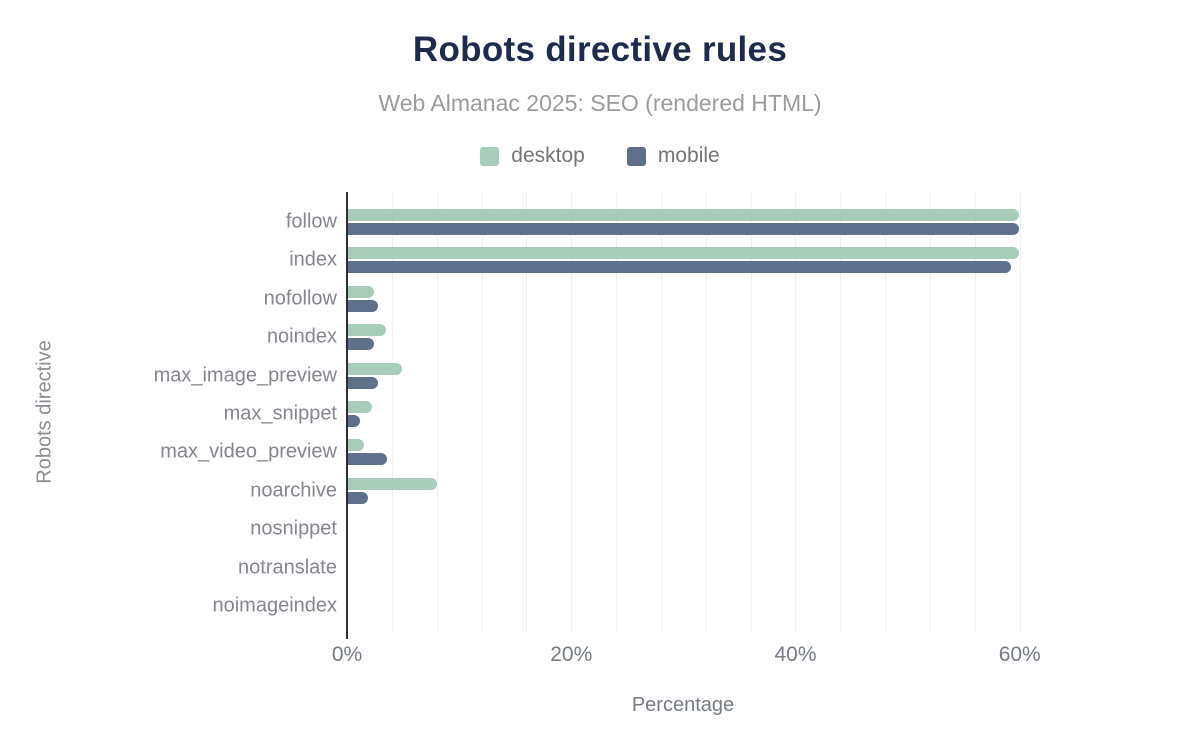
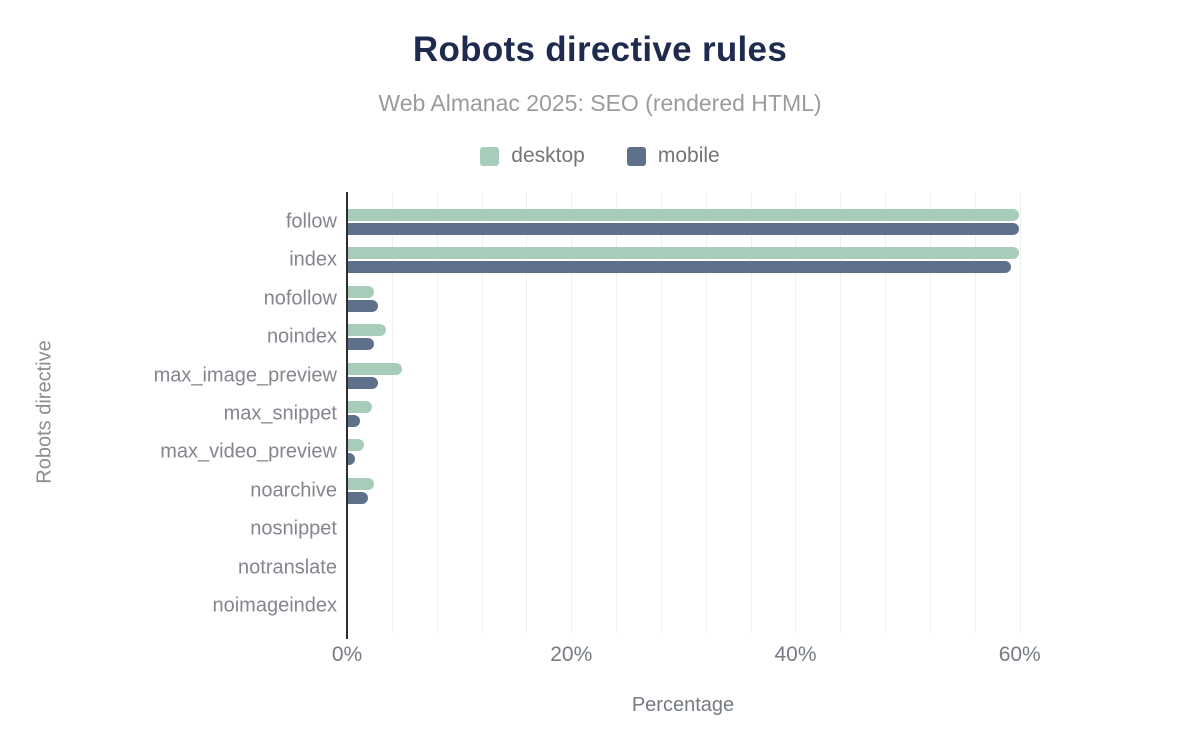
mobile/max_video_preview: 3.6% -> 0.7%
desktop/noarchive: 8.0% -> 2.4%
